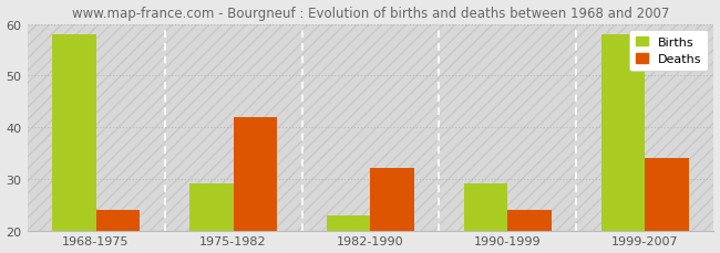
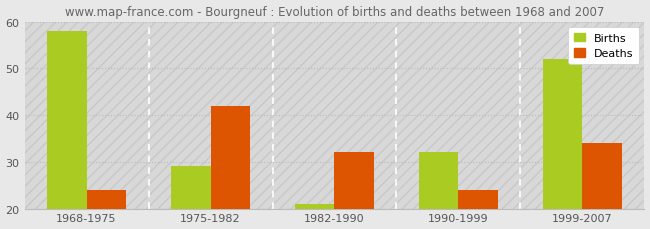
Births/1982-1990: 23 -> 21
Births/1990-1999: 29 -> 32
Births/1999-2007: 58 -> 52
